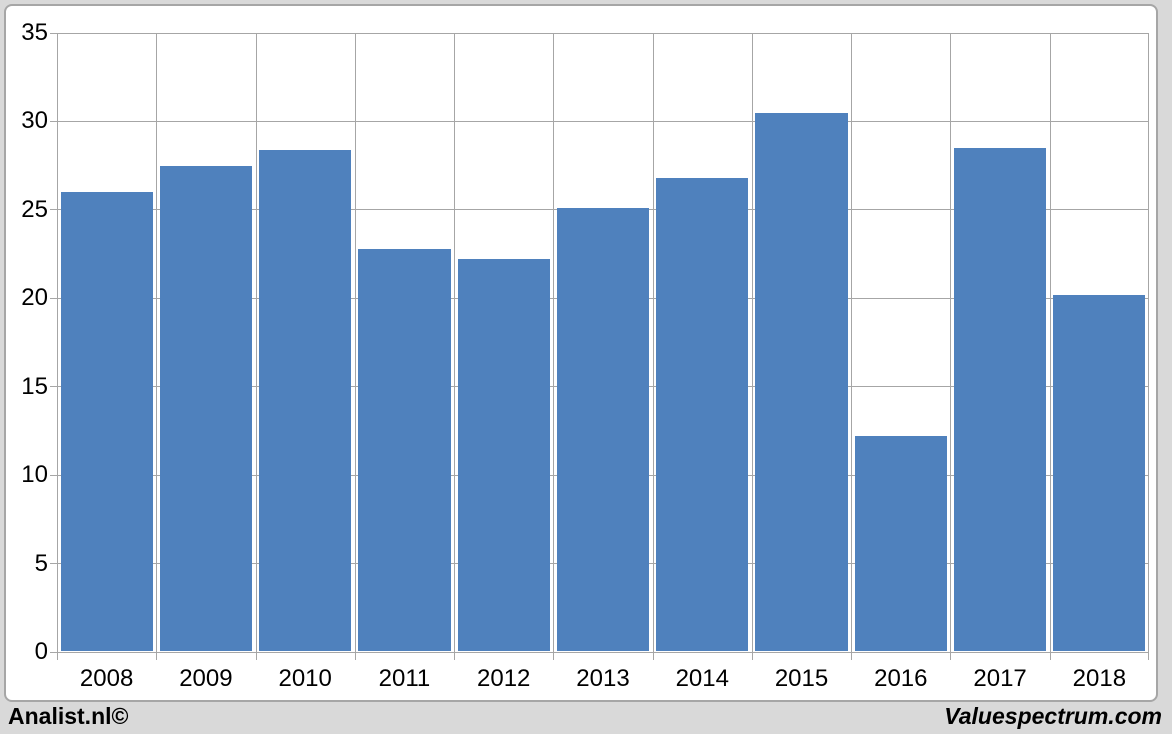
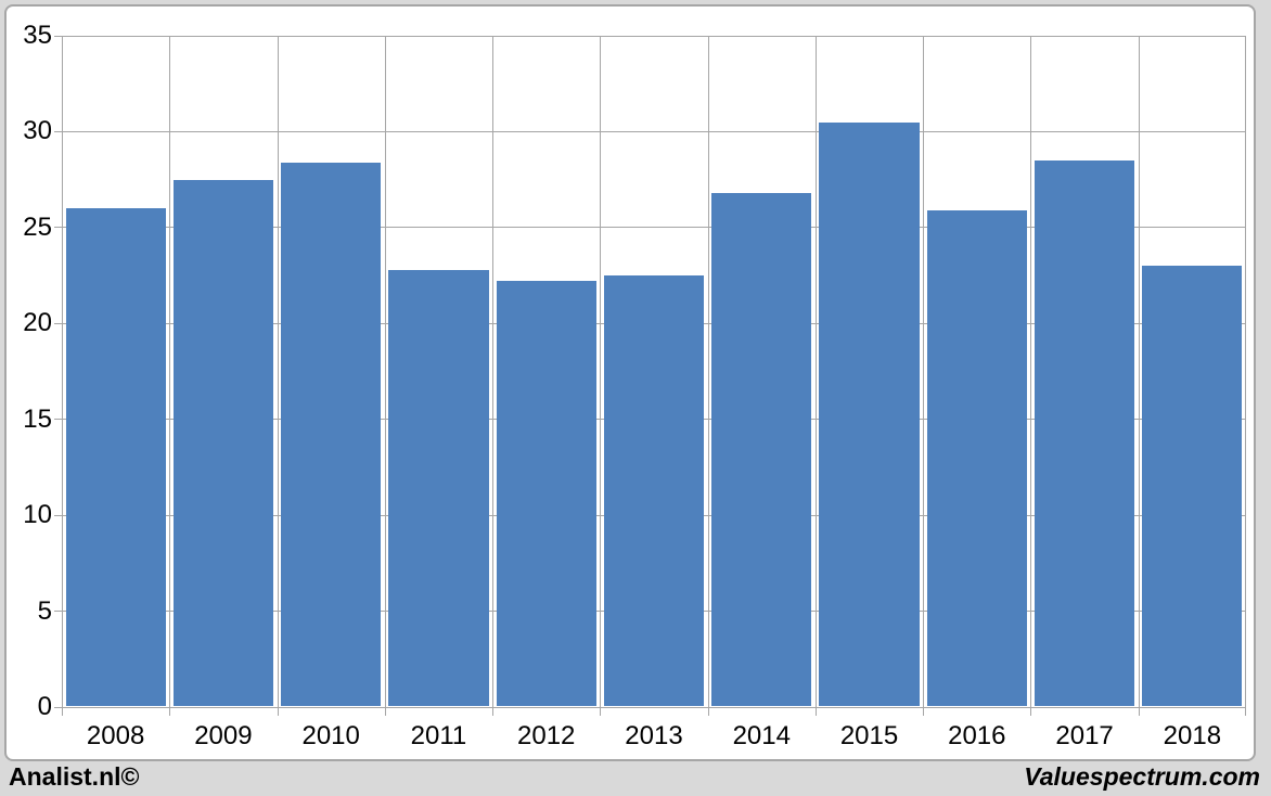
2013: 25.1 -> 22.5
2016: 12.2 -> 25.9
2018: 20.2 -> 23.0
